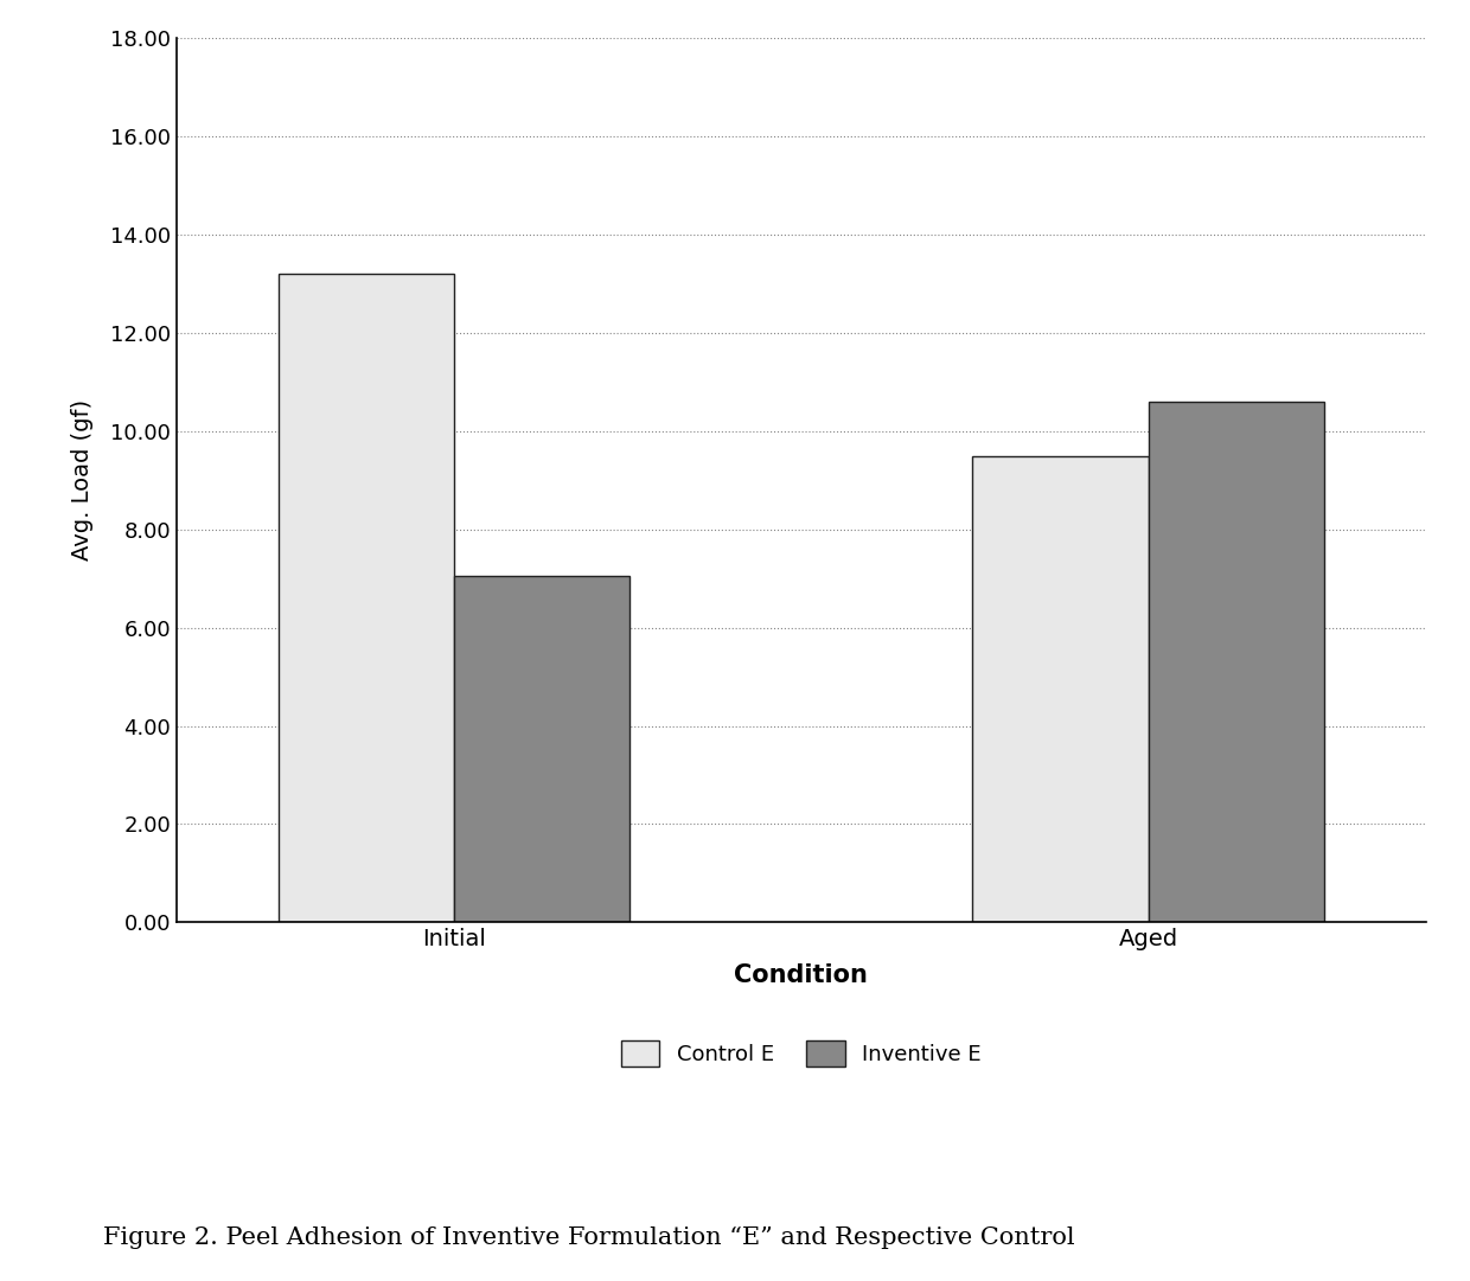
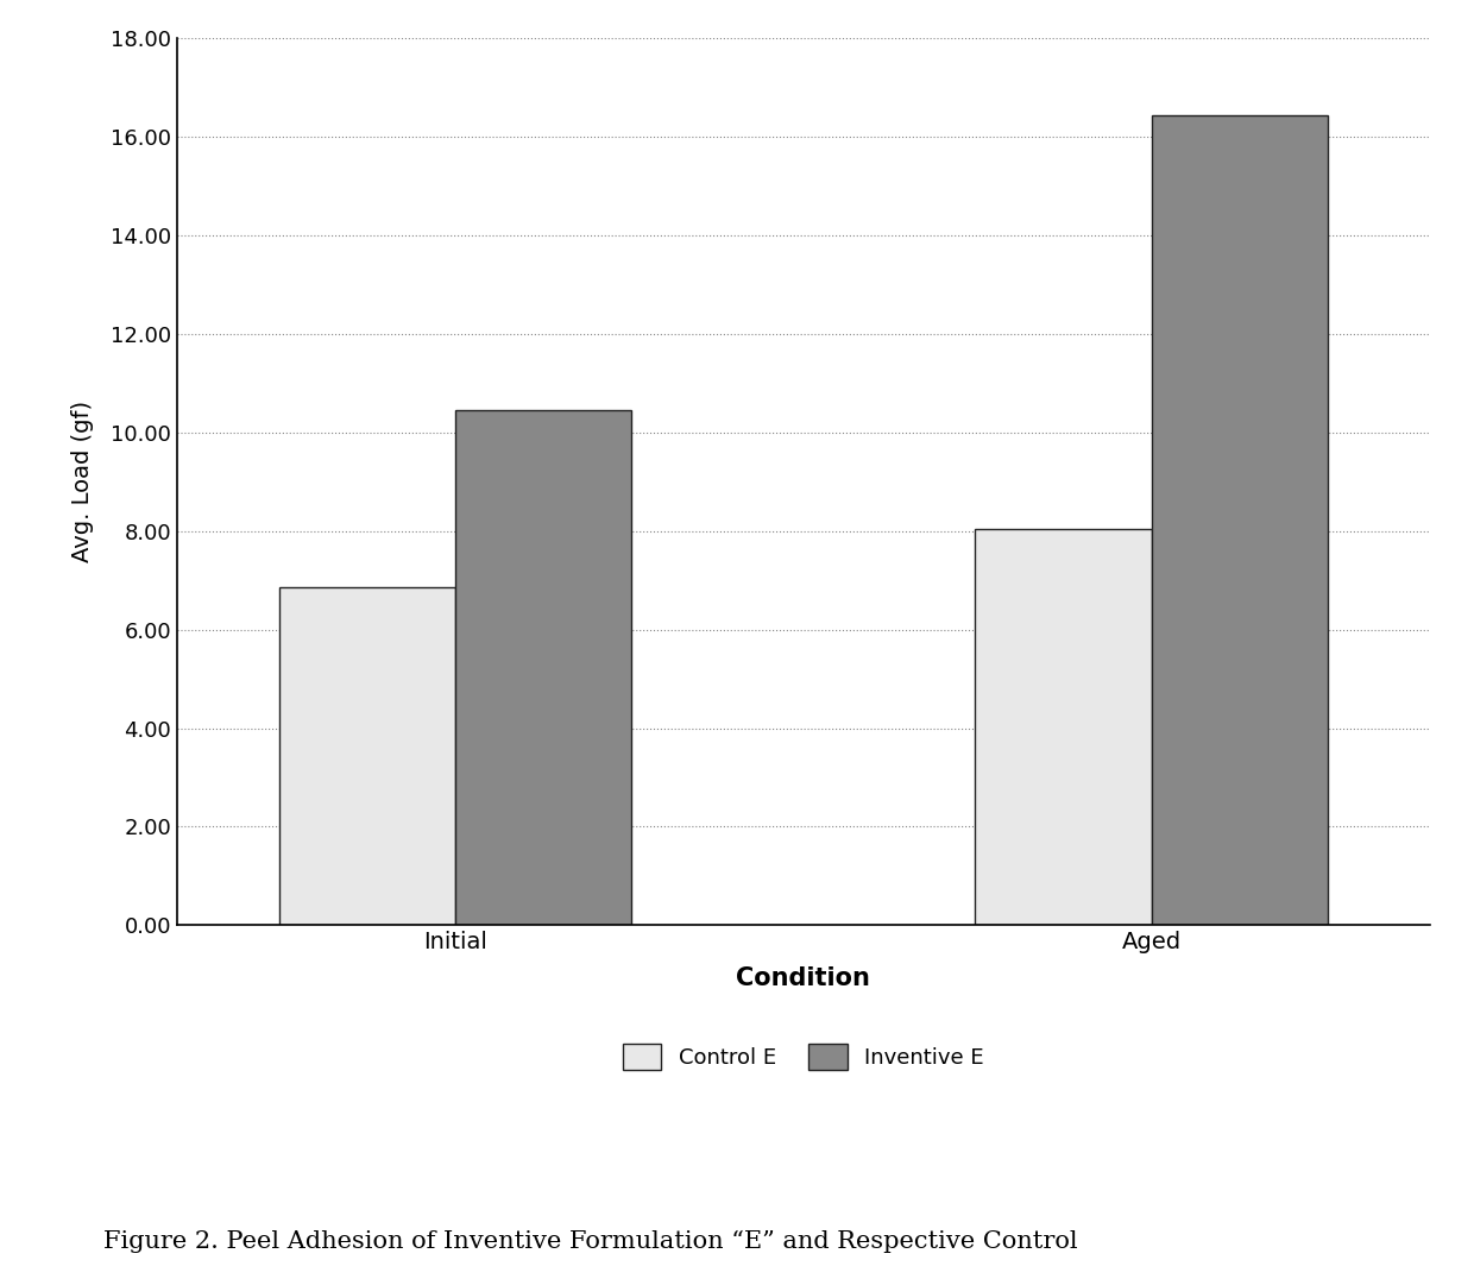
Control E/Initial: 13.20 -> 6.85
Inventive E/Initial: 7.05 -> 10.45
Control E/Aged: 9.50 -> 8.05
Inventive E/Aged: 10.60 -> 16.45
